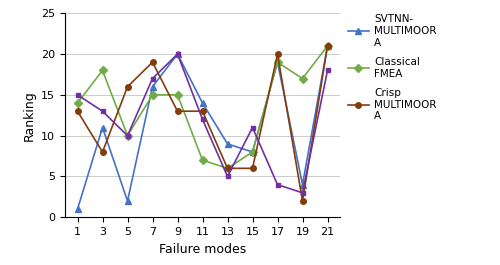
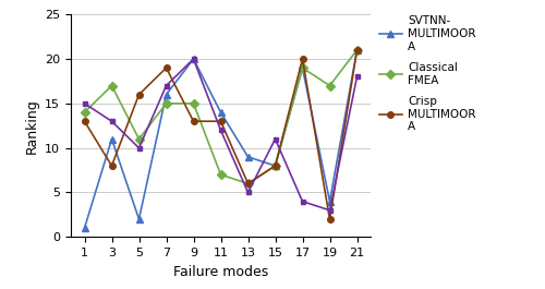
Classical FMEA/3: 18 -> 17
Classical FMEA/5: 10 -> 11
Crisp MULTIMOOR A/15: 6 -> 8
